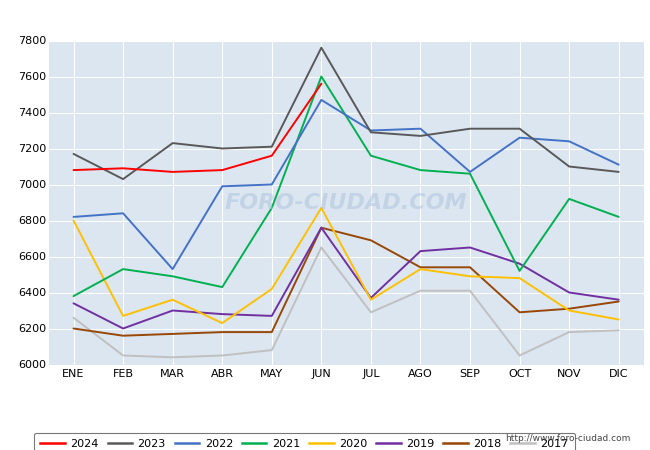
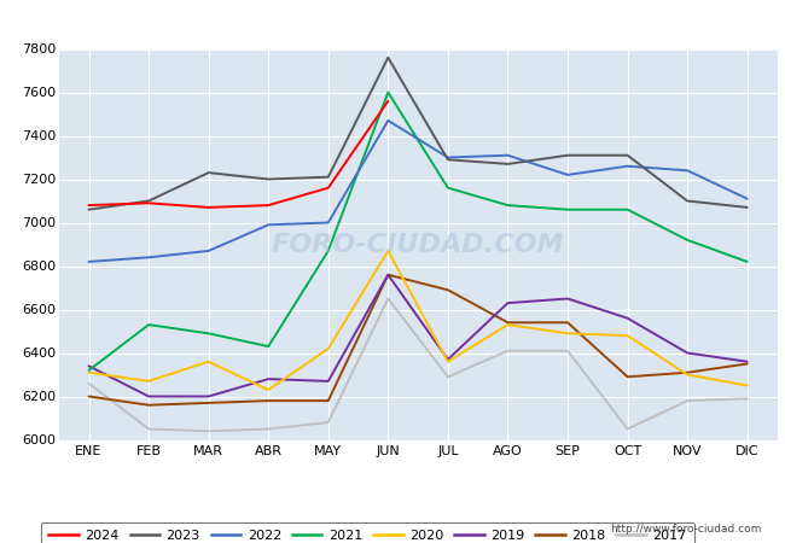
2023/ENE: 7170 -> 7060
2021/ENE: 6380 -> 6320
2020/ENE: 6800 -> 6310
2023/FEB: 7030 -> 7100
2022/MAR: 6530 -> 6870
2019/MAR: 6300 -> 6200
2022/SEP: 7070 -> 7220
2021/OCT: 6520 -> 7060
